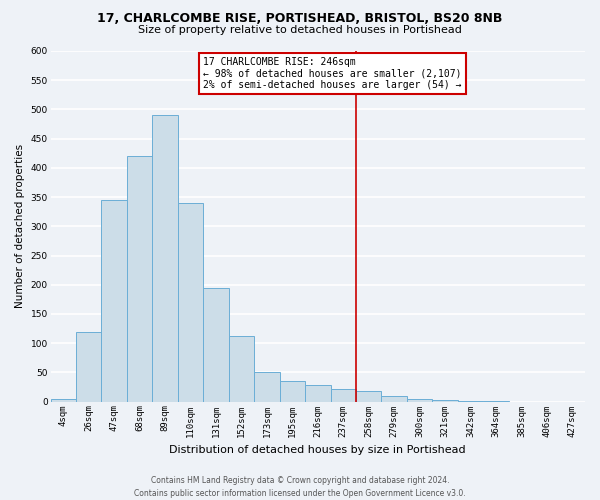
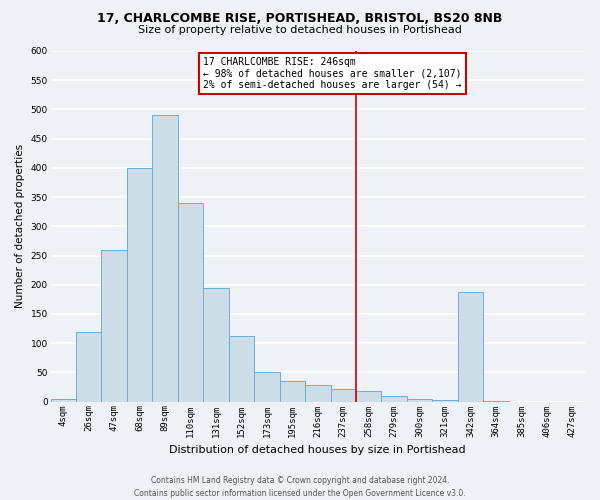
47sqm: 345 -> 260
68sqm: 420 -> 400
342sqm: 1 -> 188
